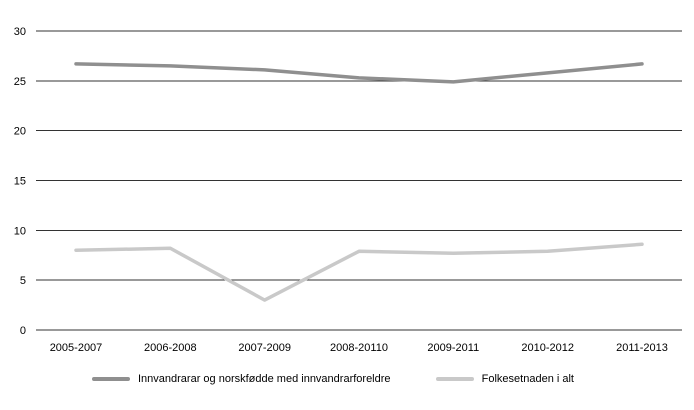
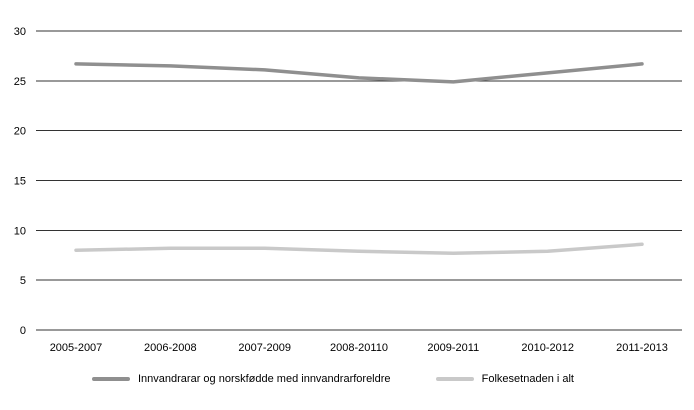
Folkesetnaden i alt/2007-2009: 3 -> 8
